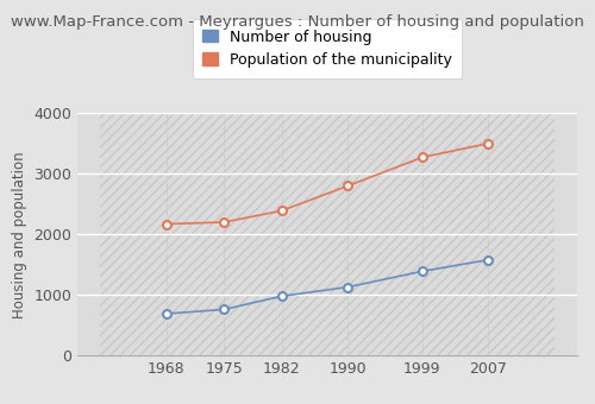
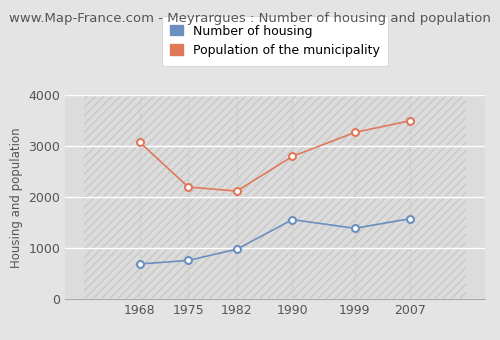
Population of the municipality/1968: 2170 -> 3080
Population of the municipality/1982: 2390 -> 2120
Number of housing/1990: 1130 -> 1560
